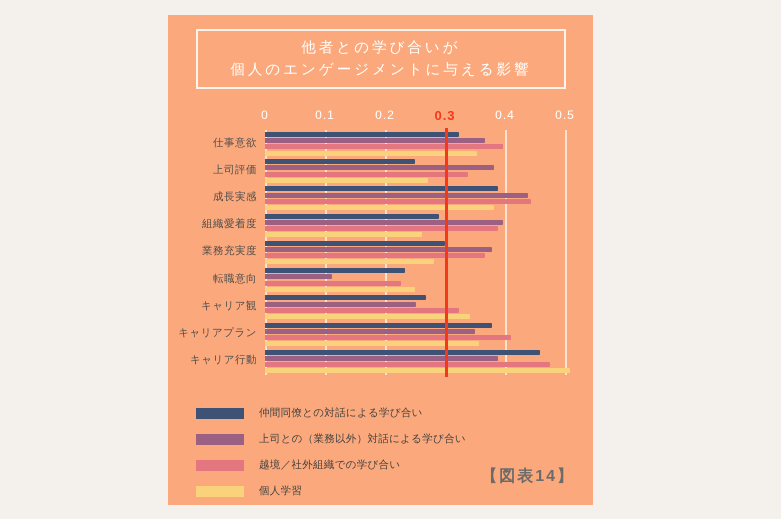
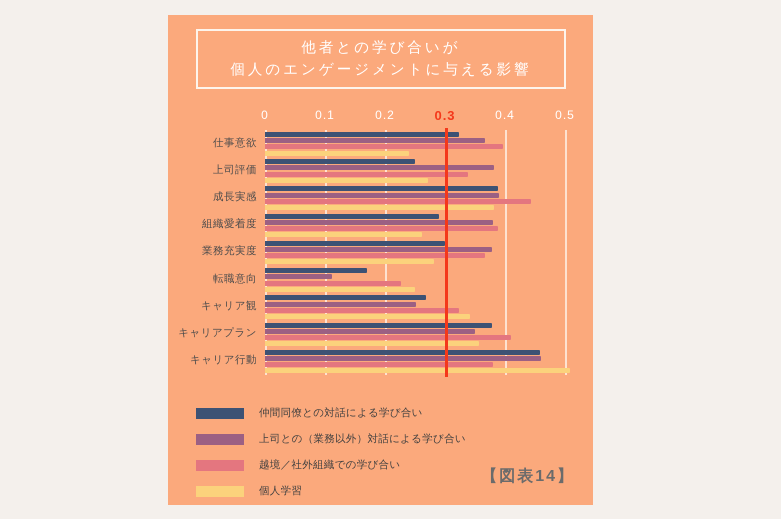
個人学習/仕事意欲: 0.35 -> 0.24
上司との（業務以外）対話による学び合い/成長実感: 0.44 -> 0.39
上司との（業務以外）対話による学び合い/組織愛着度: 0.40 -> 0.38
仲間同僚との対話による学び合い/転職意向: 0.23 -> 0.17
上司との（業務以外）対話による学び合い/キャリア行動: 0.39 -> 0.46
越境／社外組織での学び合い/キャリア行動: 0.47 -> 0.38
